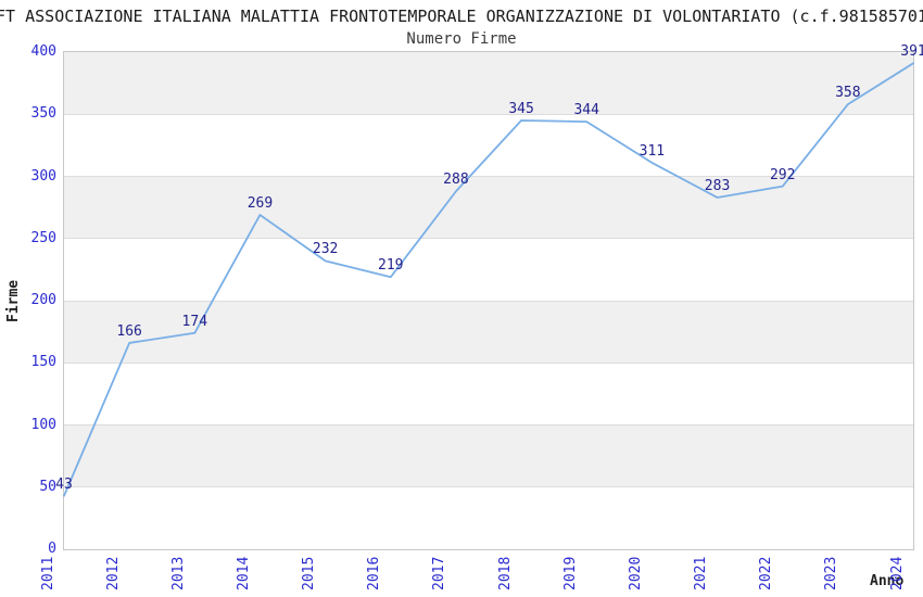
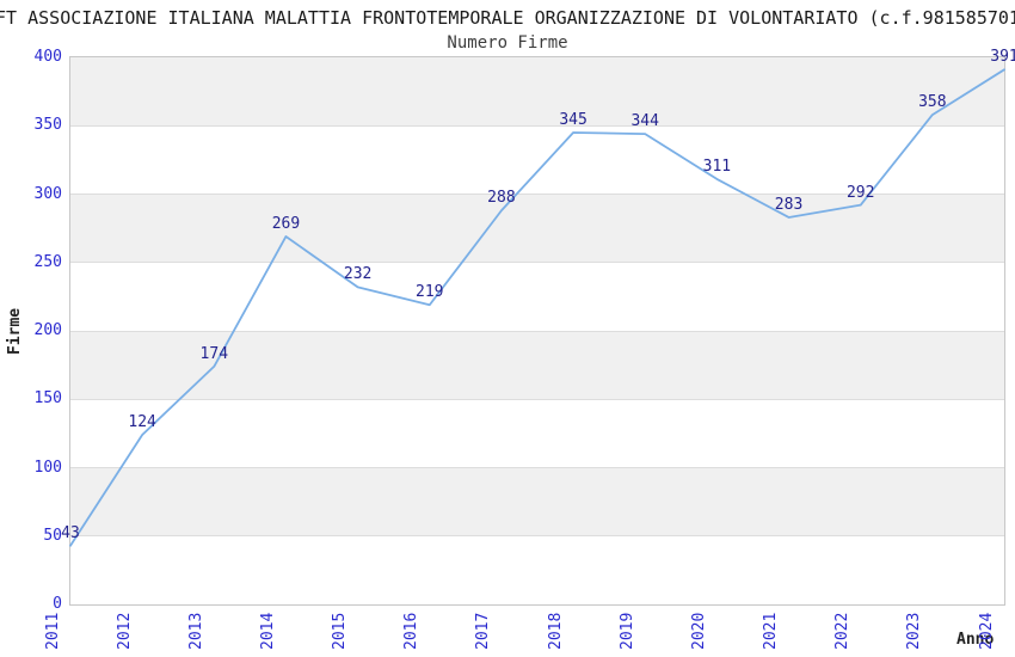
2012: 166 -> 124
